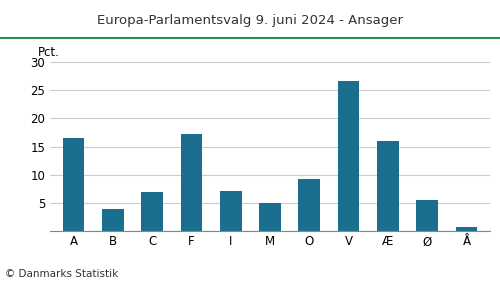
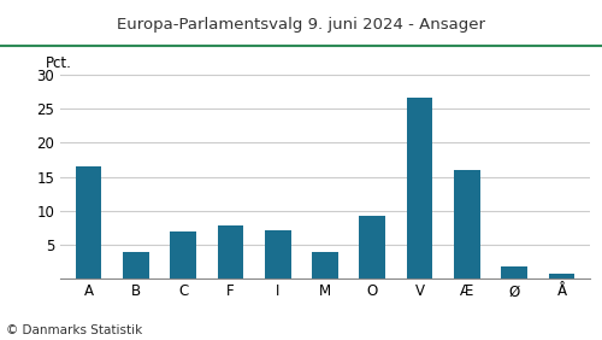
F: 17.2 -> 7.9
M: 5.0 -> 3.9
Ø: 5.6 -> 1.8
